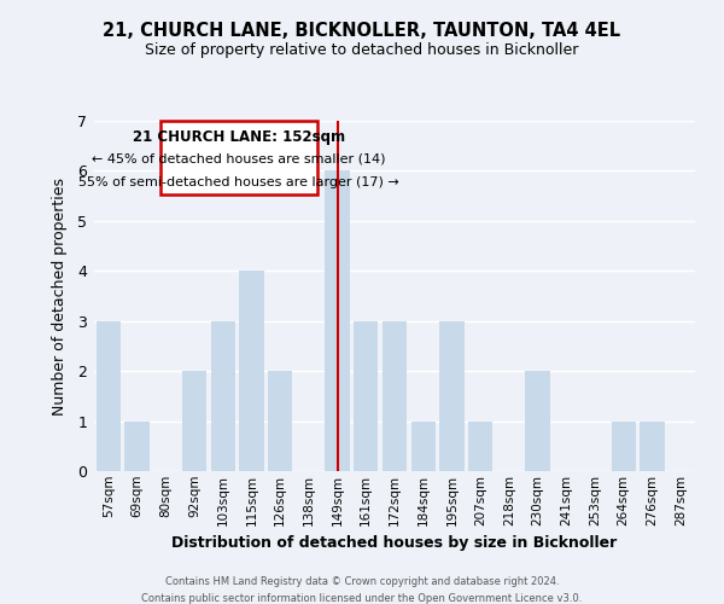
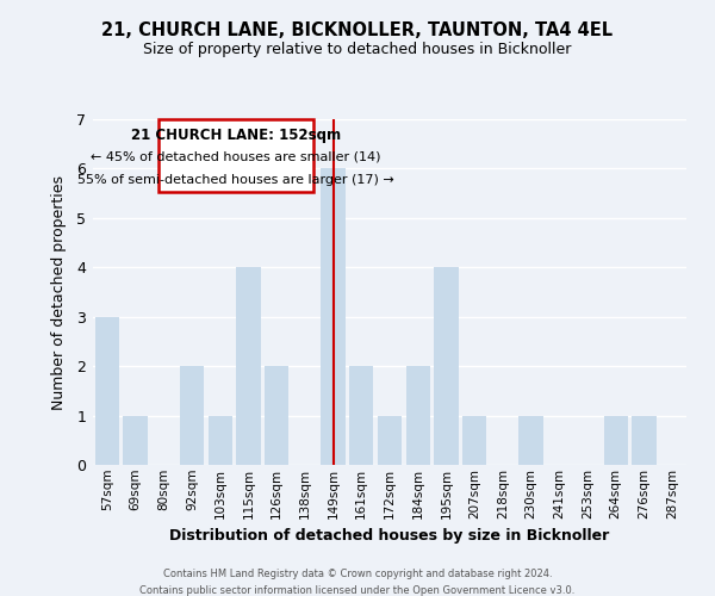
103sqm: 3 -> 1
161sqm: 3 -> 2
172sqm: 3 -> 1
184sqm: 1 -> 2
195sqm: 3 -> 4
230sqm: 2 -> 1
